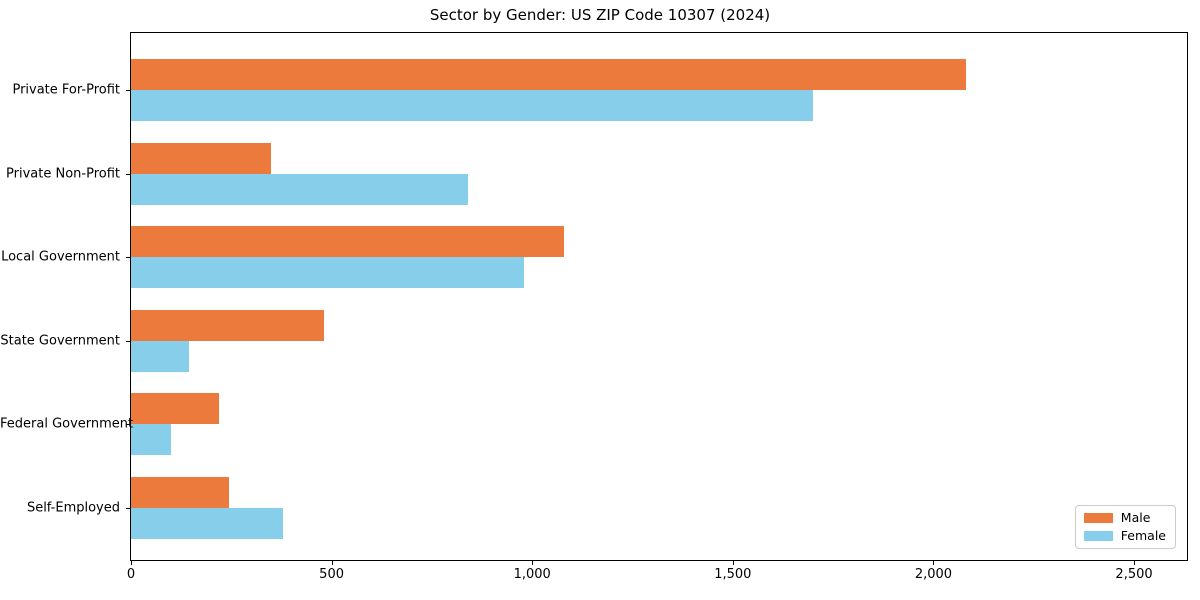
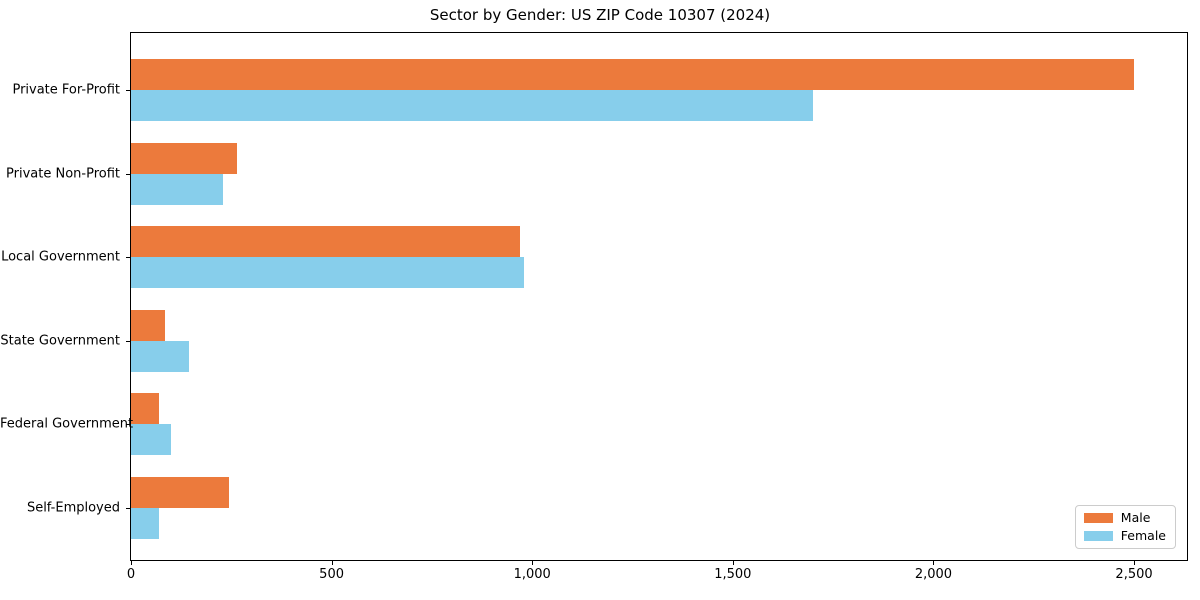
Male/Private For-Profit: 2080 -> 2500
Male/Private Non-Profit: 350 -> 260
Female/Private Non-Profit: 840 -> 230
Male/Local Government: 1080 -> 970
Male/State Government: 480 -> 80
Male/Federal Government: 220 -> 70
Female/Self-Employed: 380 -> 70
